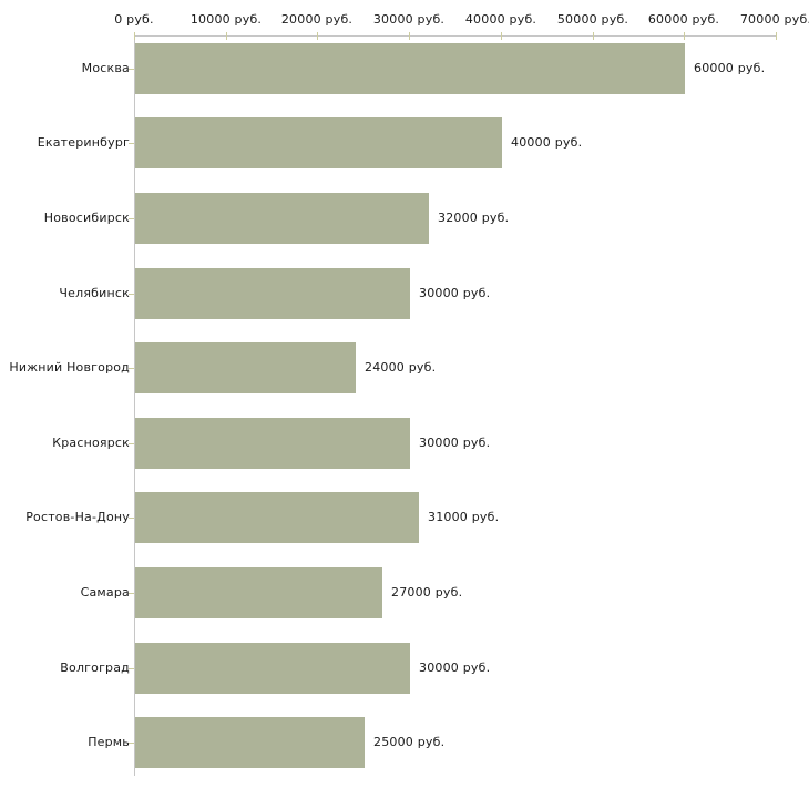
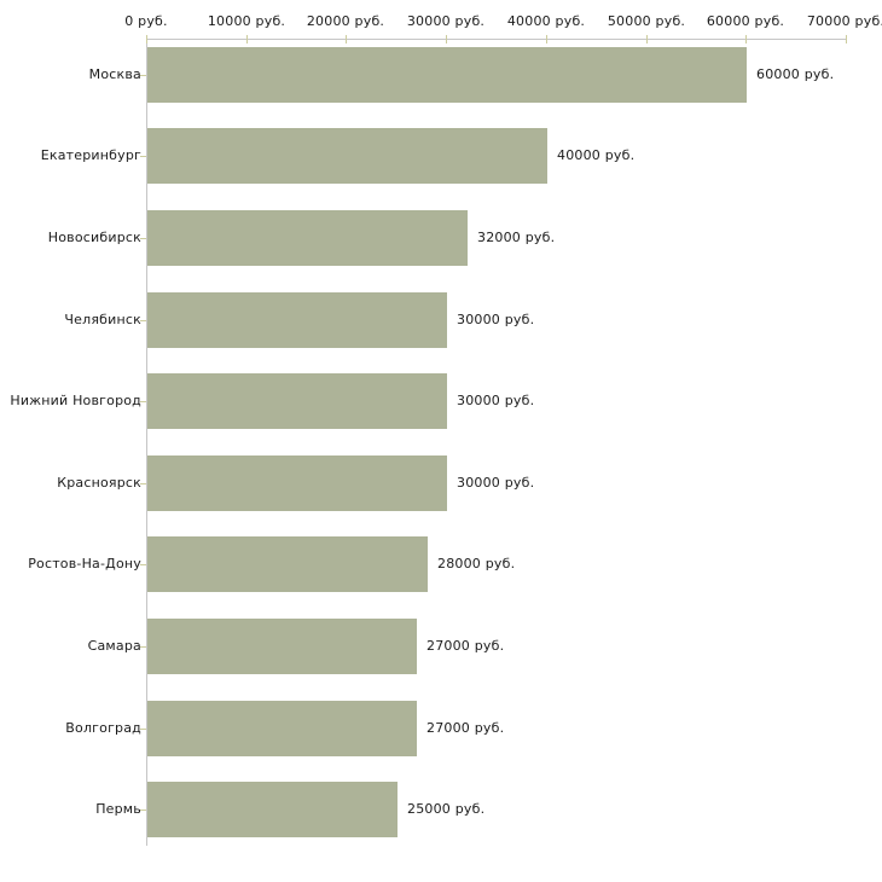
Нижний Новгород: 24000 -> 30000
Ростов-На-Дону: 31000 -> 28000
Волгоград: 30000 -> 27000
